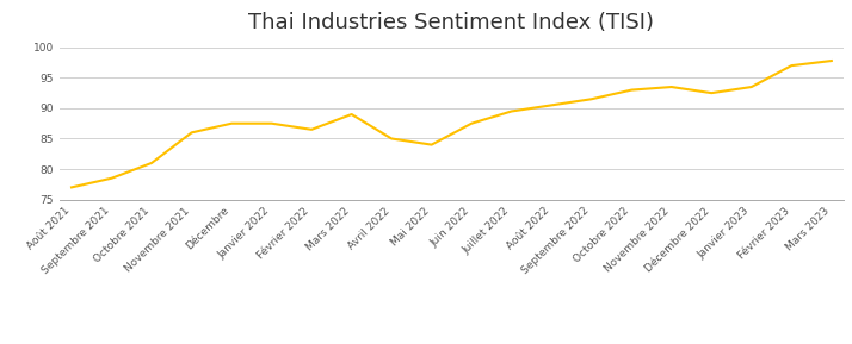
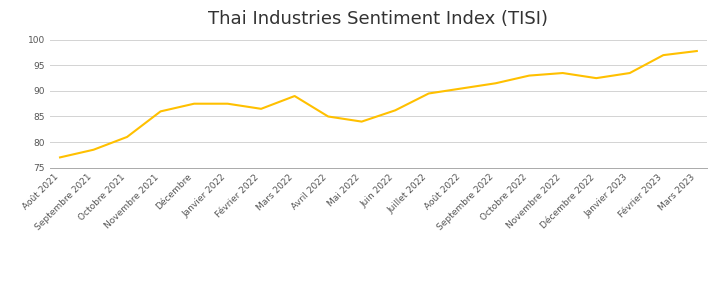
Juin 2022: 87.5 -> 86.2
